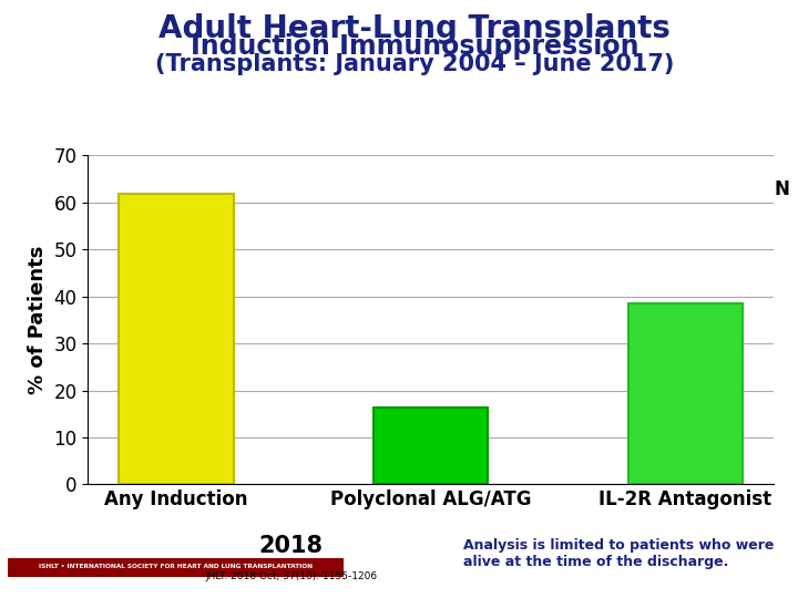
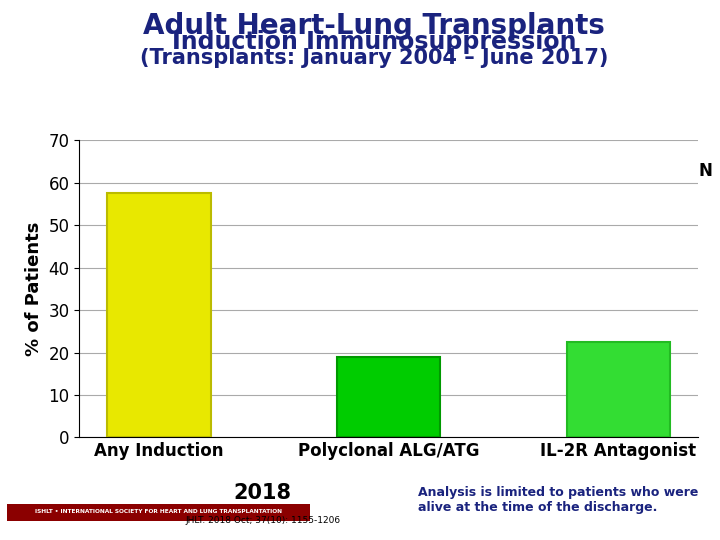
Any Induction: 61.8 -> 57.5
Polyclonal ALG/ATG: 16.3 -> 19.0
IL-2R Antagonist: 38.6 -> 22.5
